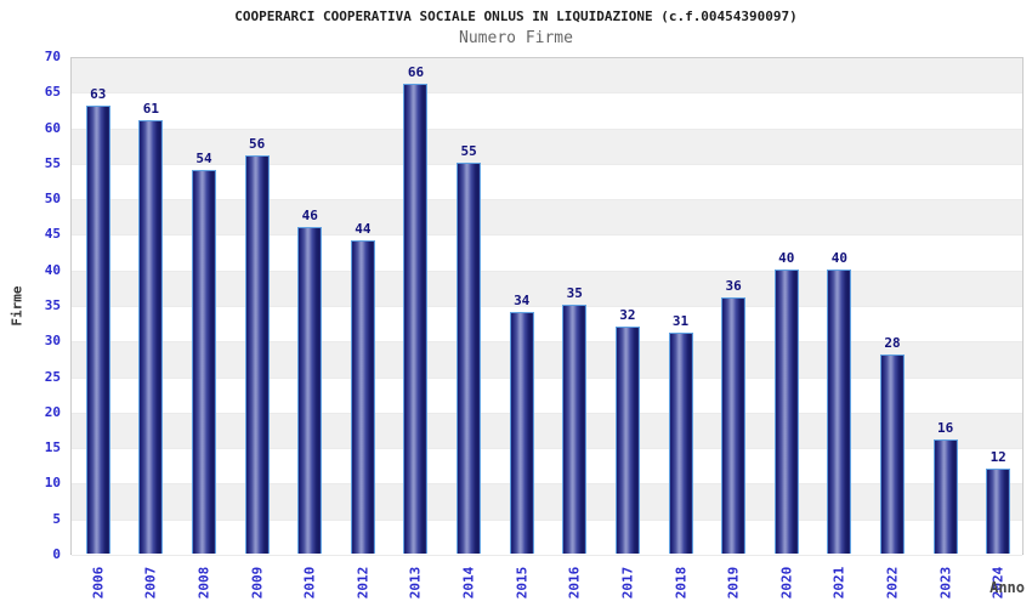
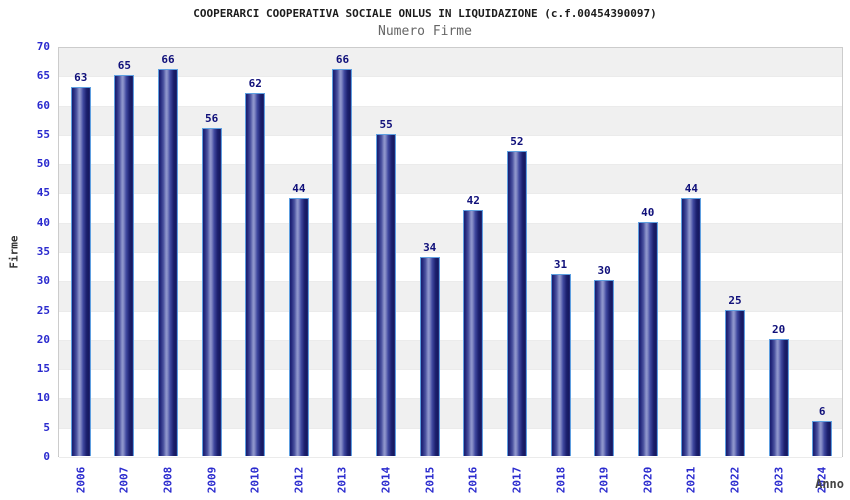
2007: 61 -> 65
2008: 54 -> 66
2010: 46 -> 62
2016: 35 -> 42
2017: 32 -> 52
2019: 36 -> 30
2021: 40 -> 44
2022: 28 -> 25
2023: 16 -> 20
2024: 12 -> 6
